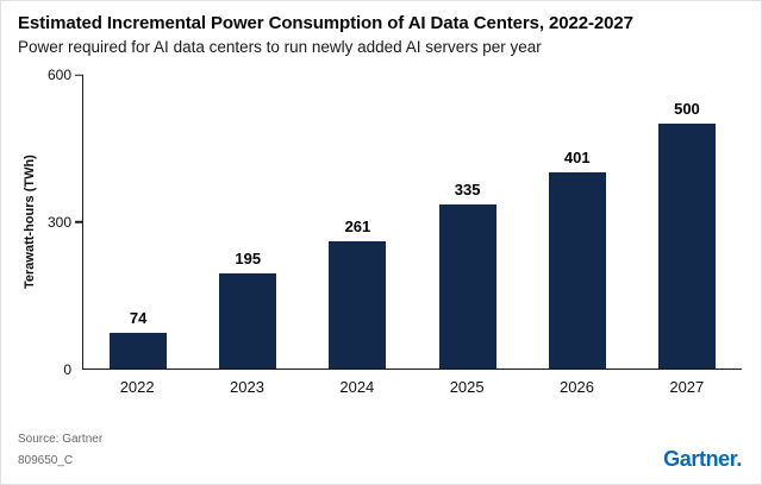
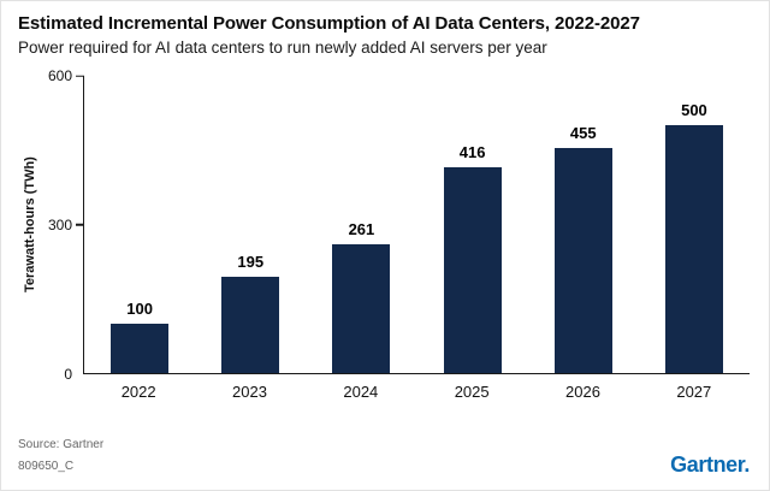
2022: 74 -> 100
2025: 335 -> 416
2026: 401 -> 455
